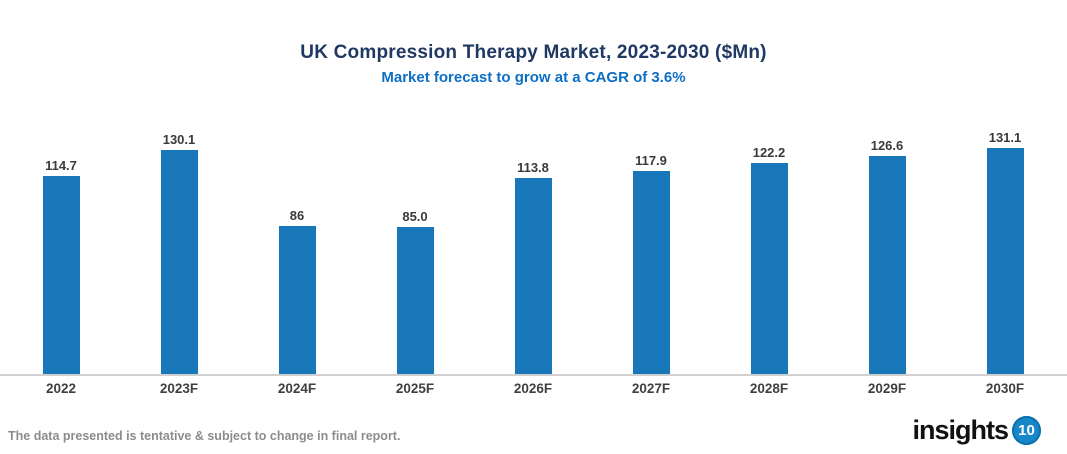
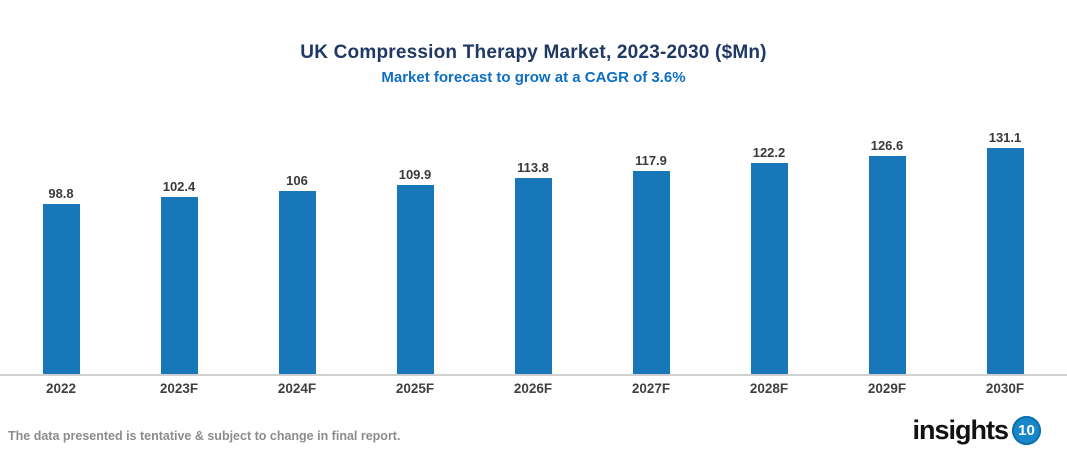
2022: 114.7 -> 98.8
2023F: 130.1 -> 102.4
2024F: 86 -> 106
2025F: 85.0 -> 109.9
